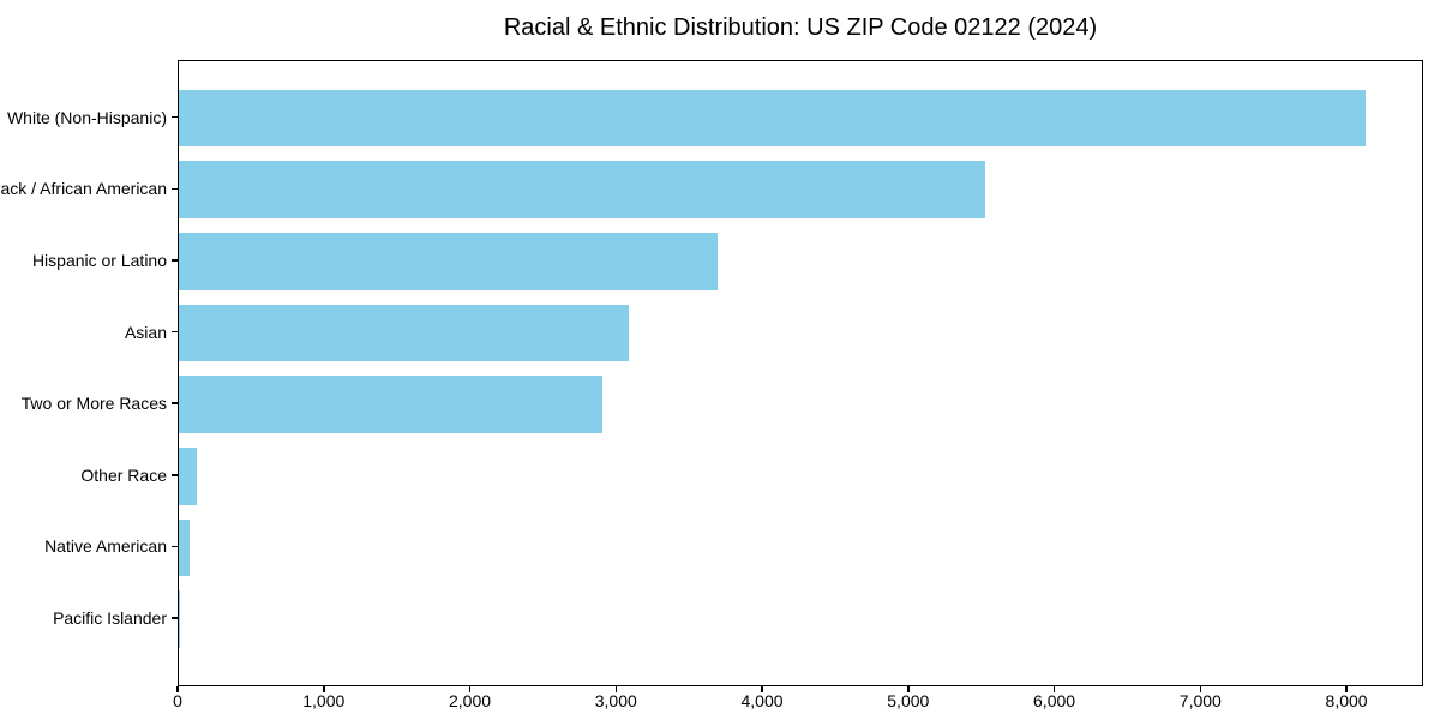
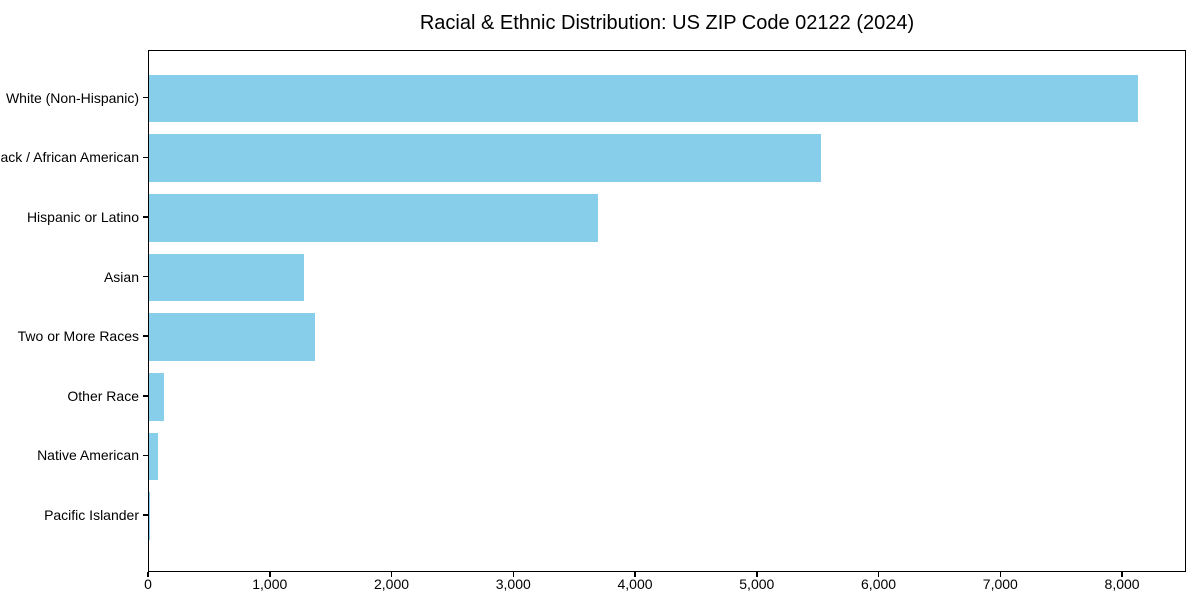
Asian: 3080 -> 1270
Two or More Races: 2900 -> 1360
